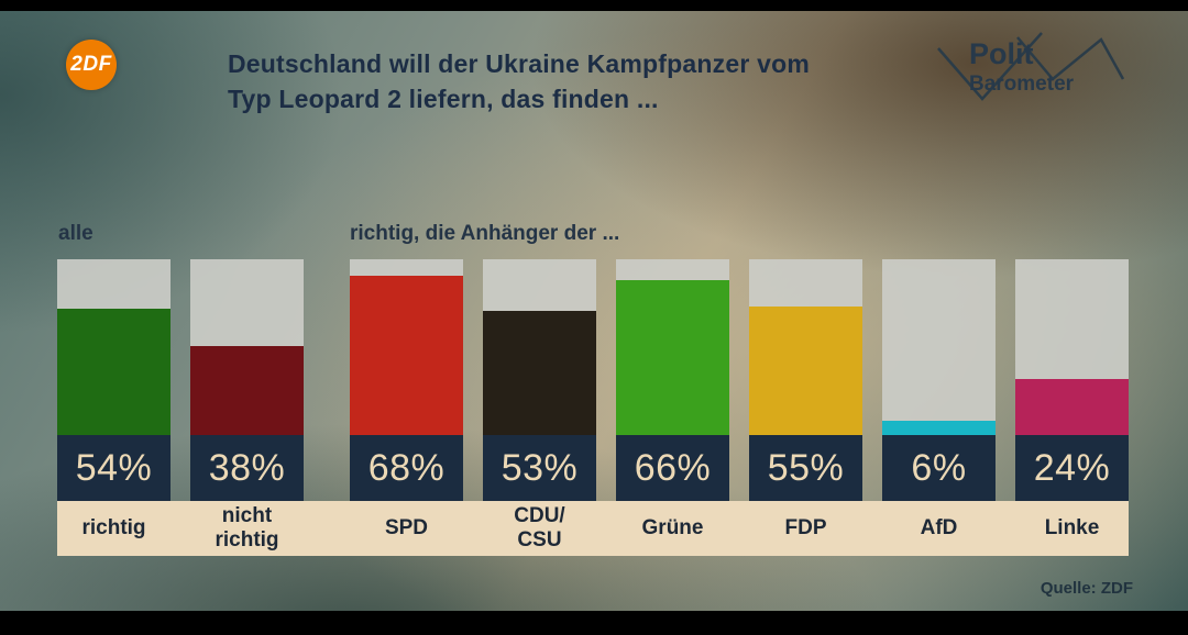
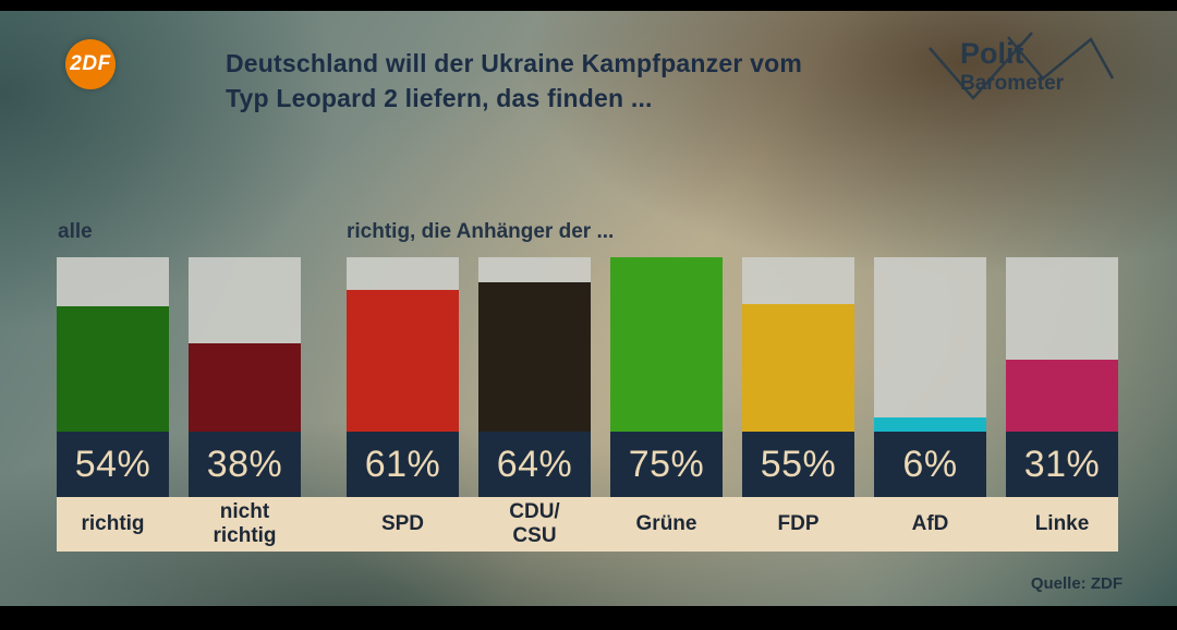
SPD: 68% -> 61%
CDU/ CSU: 53% -> 64%
Grüne: 66% -> 75%
Linke: 24% -> 31%
